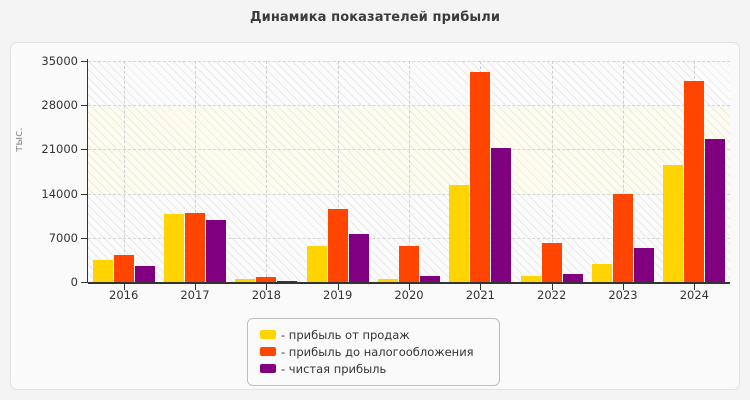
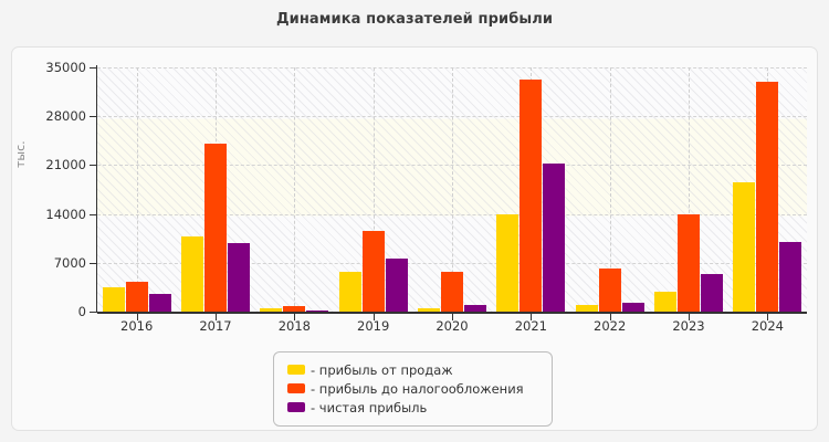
- прибыль до налогообложения/2017: 11000 -> 24000
- прибыль от продаж/2021: 15000 -> 14000
- прибыль до налогообложения/2024: 32000 -> 33000
- чистая прибыль/2024: 23000 -> 10000
